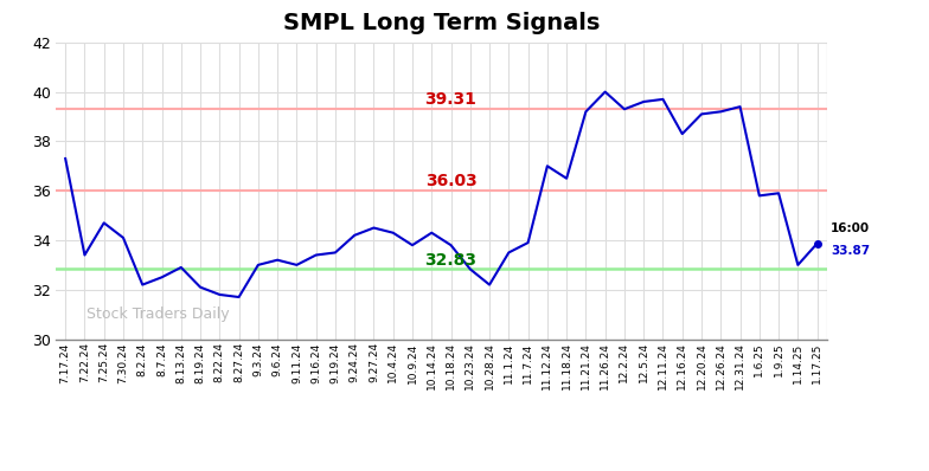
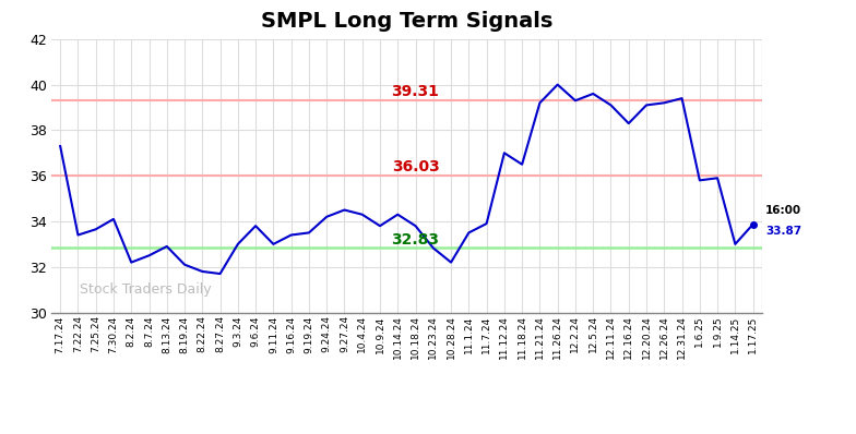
7.25.24: 34.70 -> 33.65
9.6.24: 33.20 -> 33.80
12.11.24: 39.70 -> 39.10
